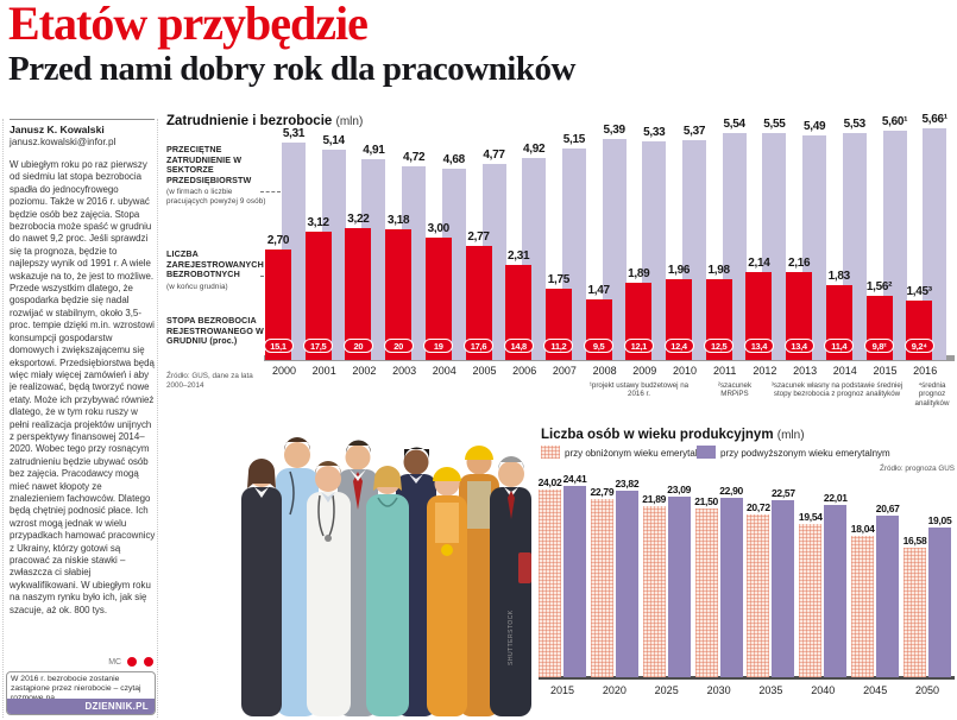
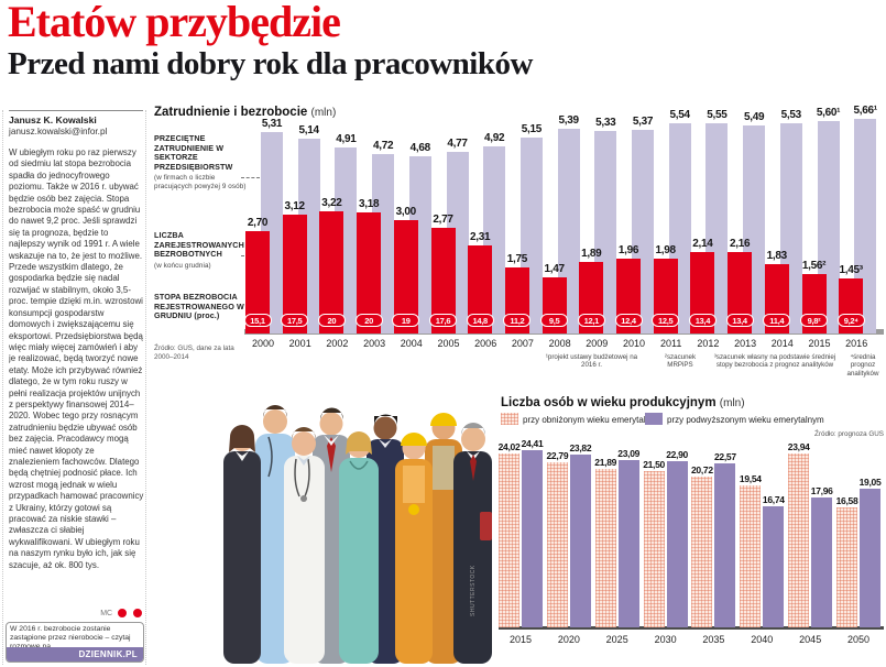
Liczba osób w wieku produkcyjnym/przy podwyższonym wieku emerytalnym/2040: 22,01 -> 16,74
Liczba osób w wieku produkcyjnym/przy obniżonym wieku emerytalnym/2045: 18,04 -> 23,94
Liczba osób w wieku produkcyjnym/przy podwyższonym wieku emerytalnym/2045: 20,67 -> 17,96
